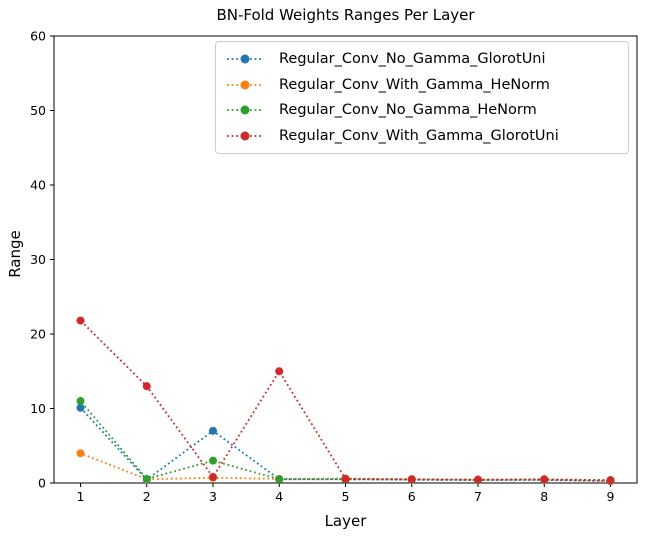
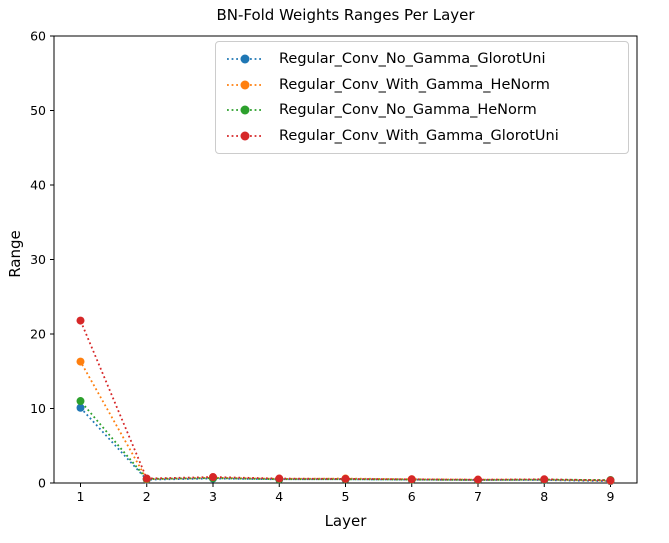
Regular_Conv_With_Gamma_HeNorm/1: 4 -> 16
Regular_Conv_With_Gamma_GlorotUni/2: 13 -> 1
Regular_Conv_No_Gamma_GlorotUni/3: 7 -> 1
Regular_Conv_No_Gamma_HeNorm/3: 3 -> 1
Regular_Conv_With_Gamma_GlorotUni/4: 15 -> 1
